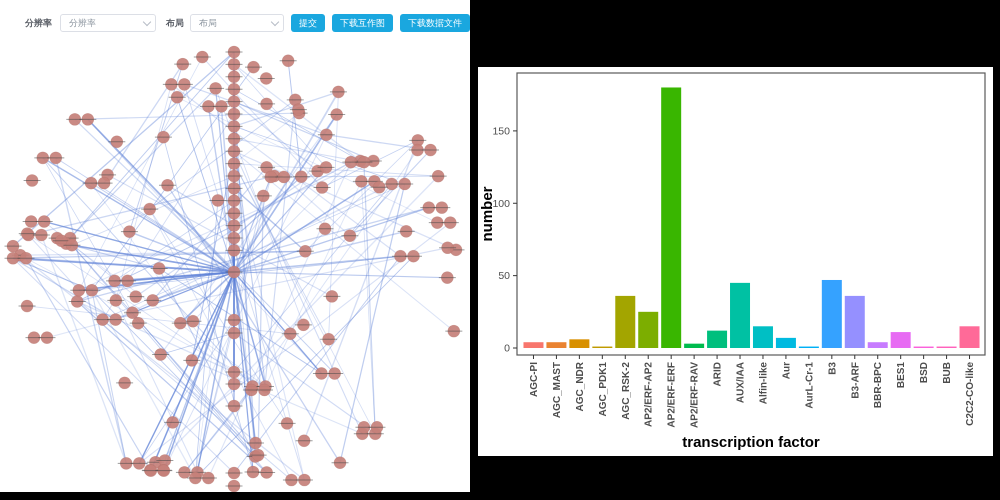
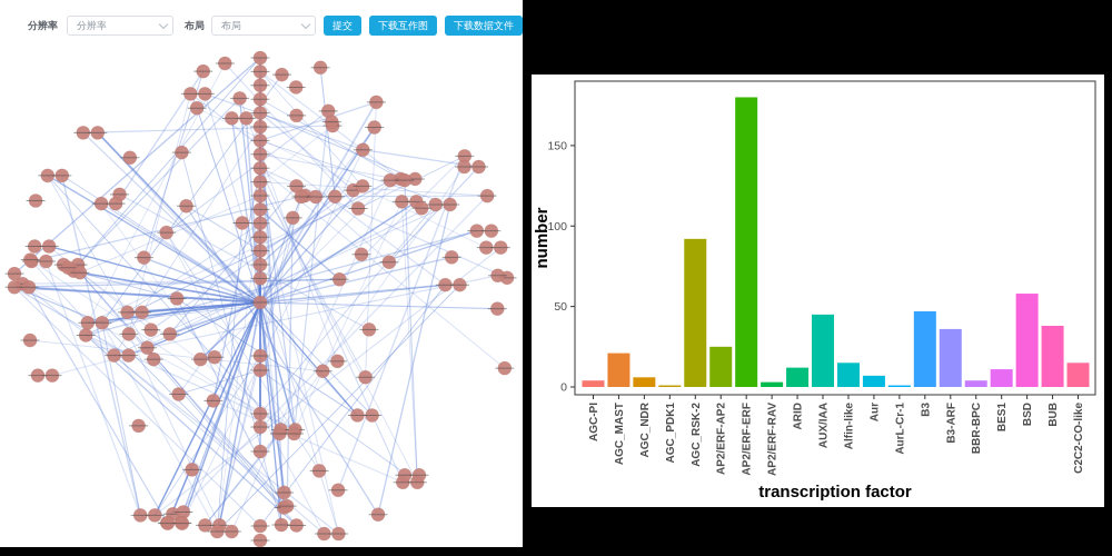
AGC_MAST: 4 -> 21
AGC_RSK-2: 36 -> 92
BSD: 1 -> 58
BUB: 1 -> 38
